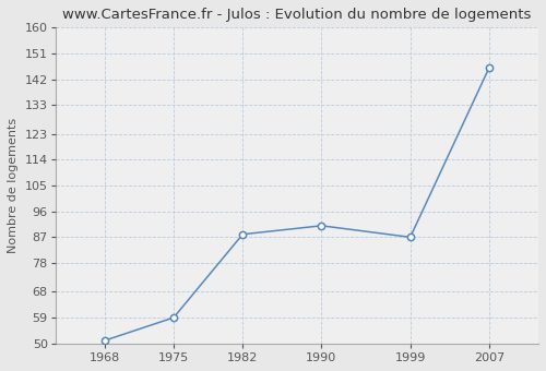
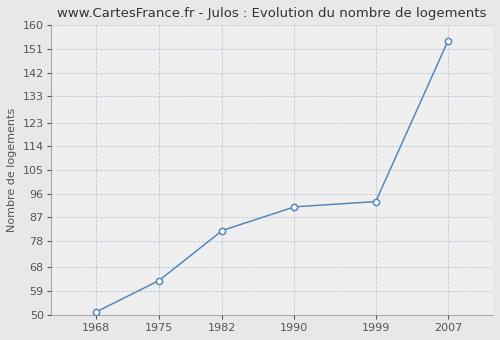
1975: 59 -> 63
1982: 88 -> 82
1999: 87 -> 93
2007: 146 -> 154
